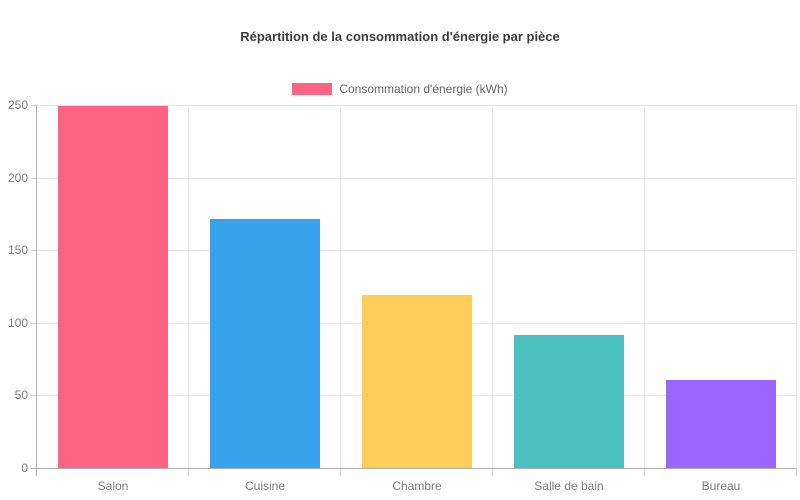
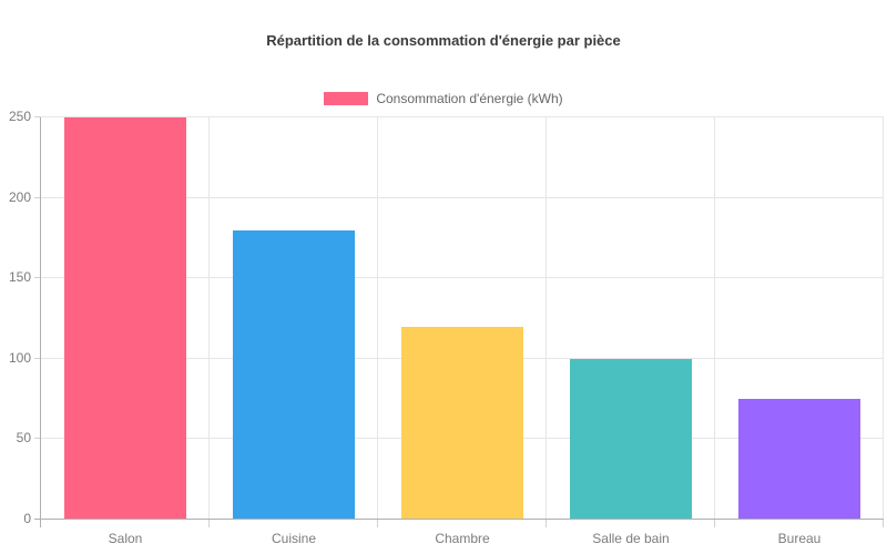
Cuisine: 172 -> 180
Salle de bain: 92 -> 100
Bureau: 61 -> 75
